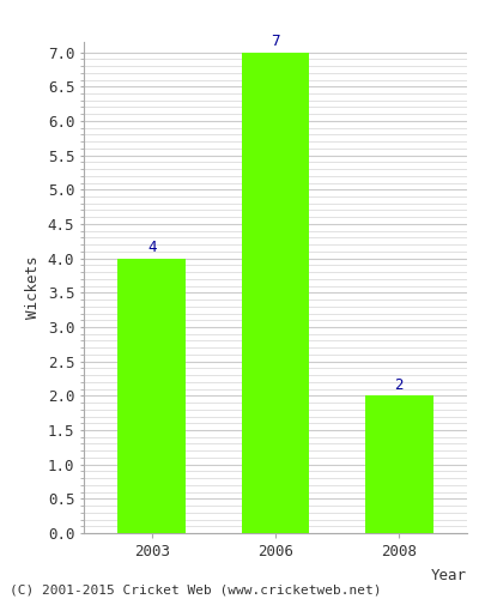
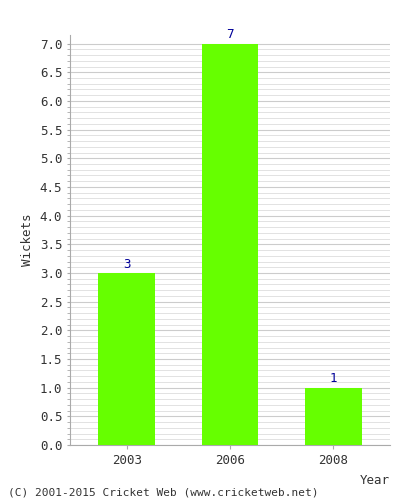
2003: 4 -> 3
2008: 2 -> 1
